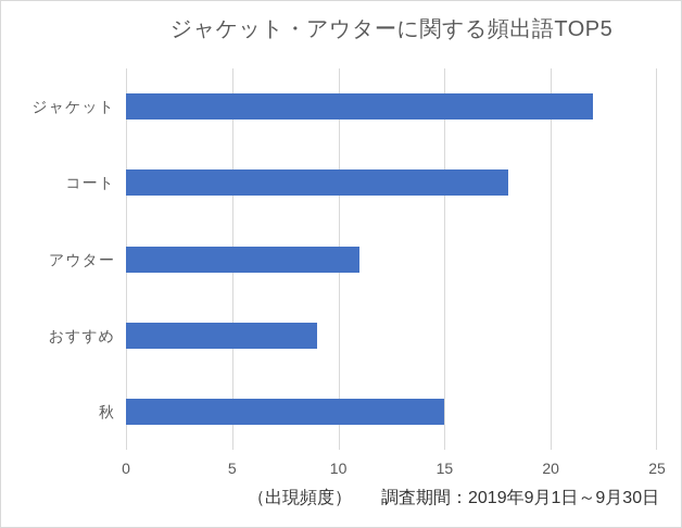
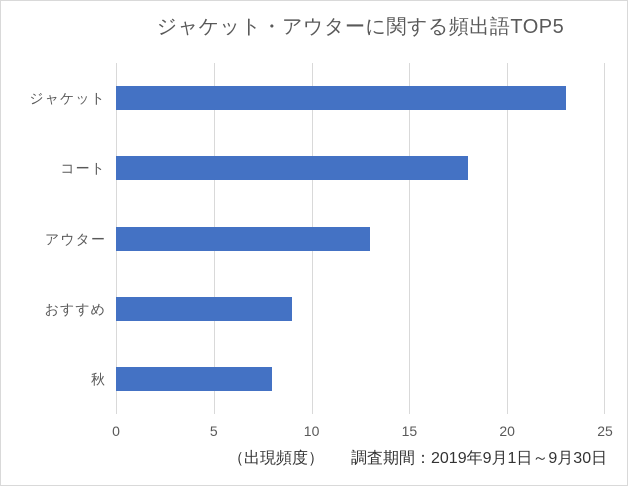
ジャケット: 22 -> 23
アウター: 11 -> 13
秋: 15 -> 8
